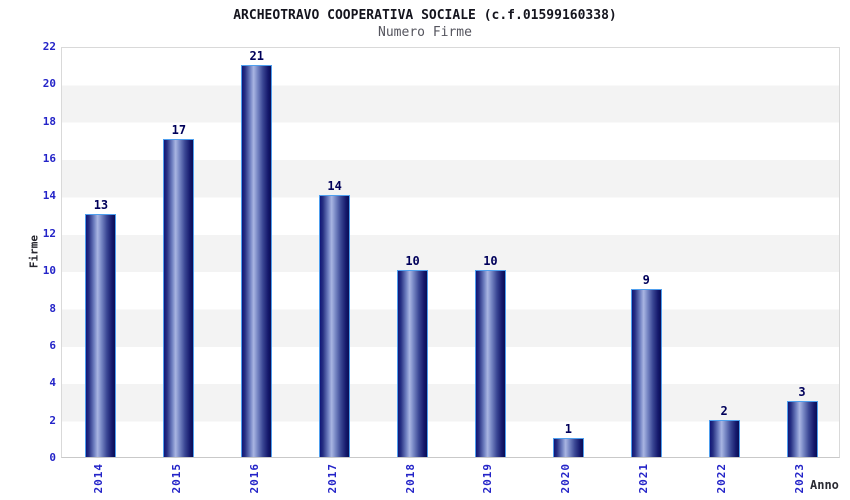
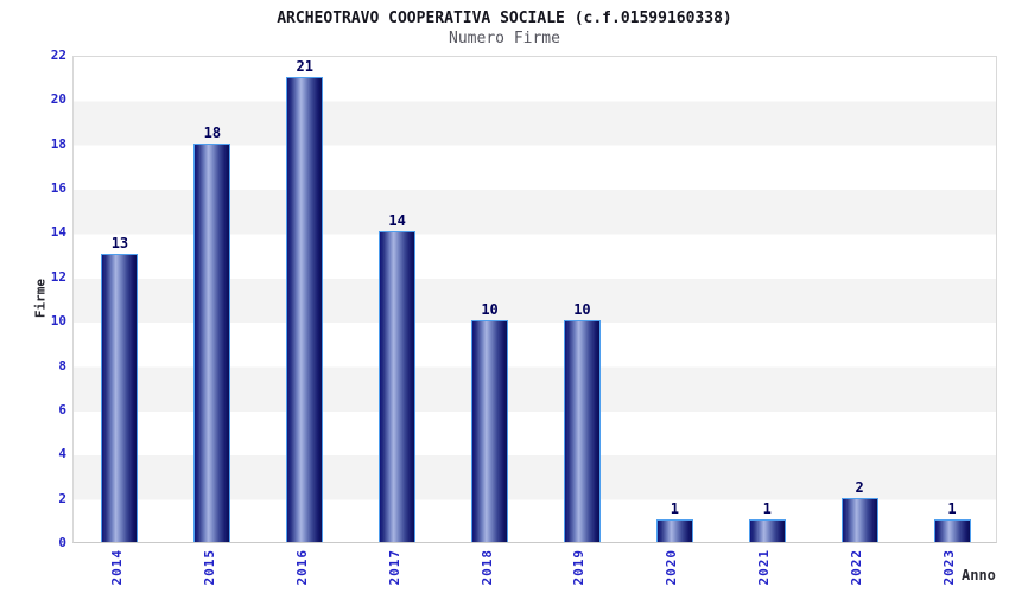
2015: 17 -> 18
2021: 9 -> 1
2023: 3 -> 1
